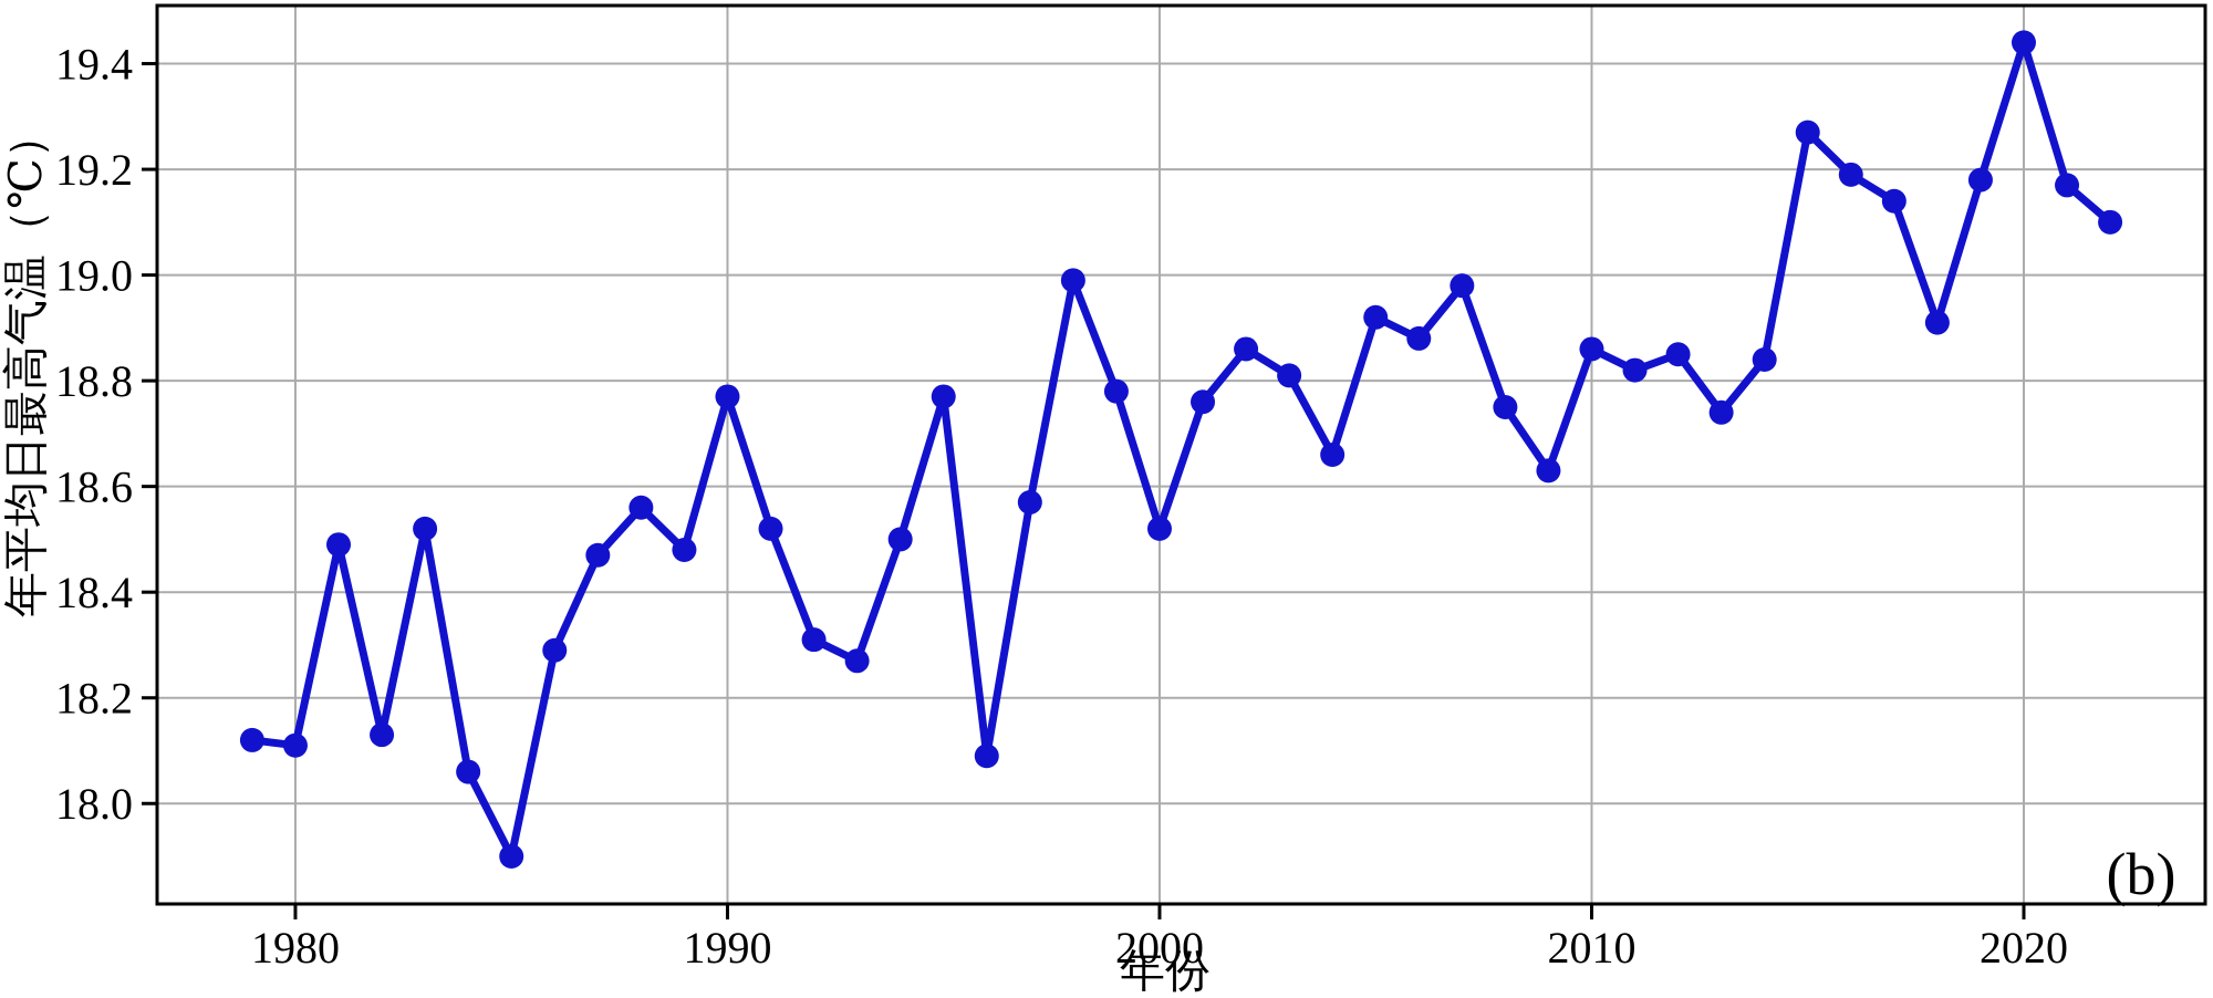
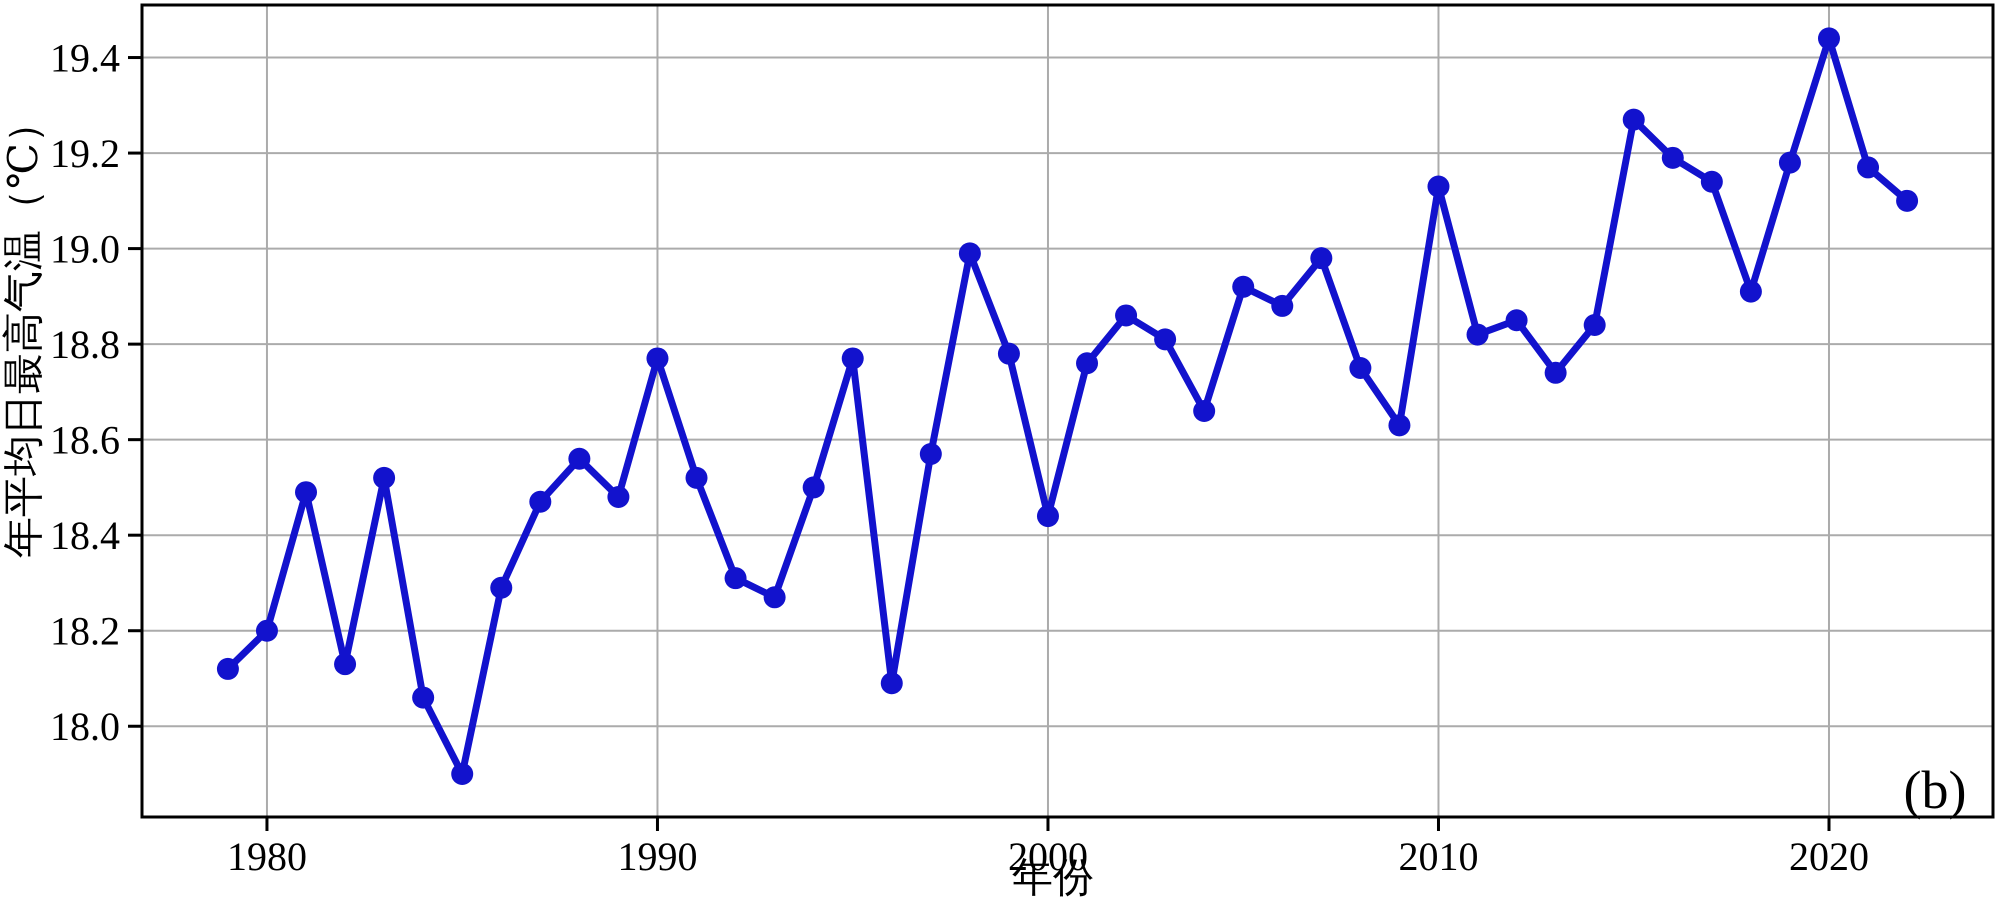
1980: 18.11 -> 18.20
2000: 18.52 -> 18.44
2010: 18.86 -> 19.13
